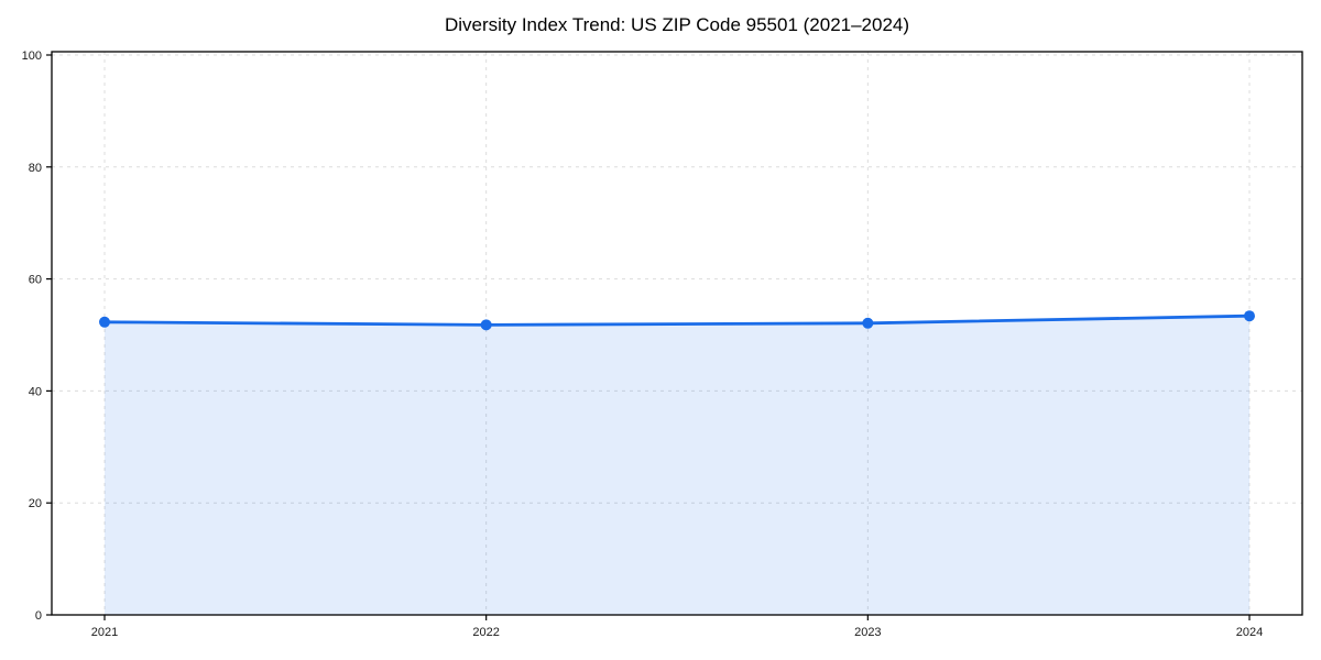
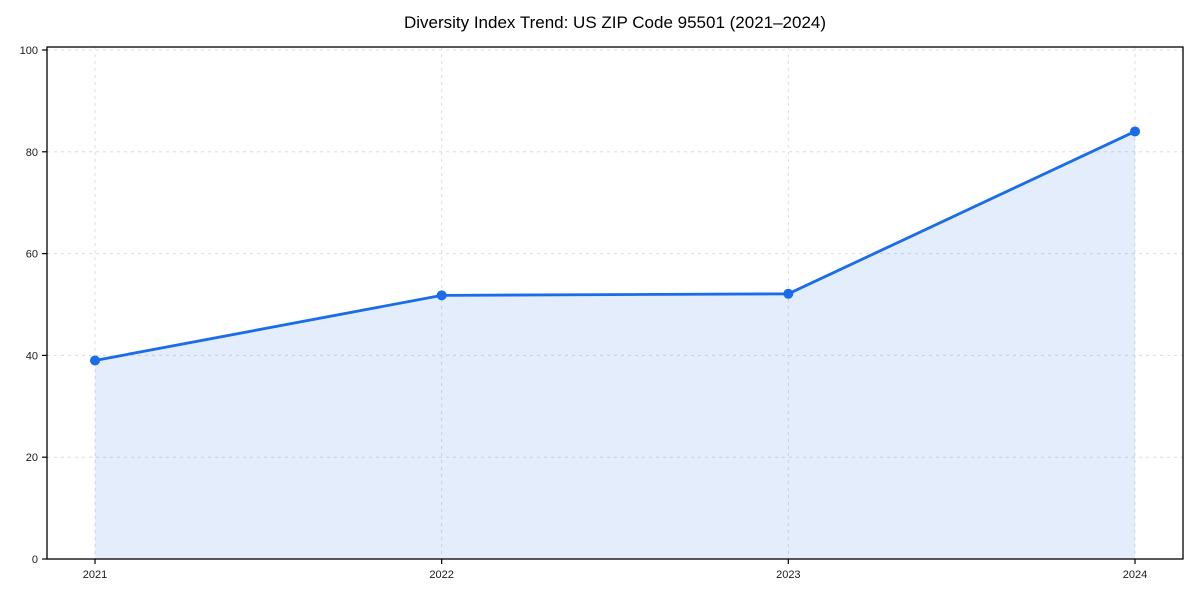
2021: 52 -> 39
2024: 53 -> 84
